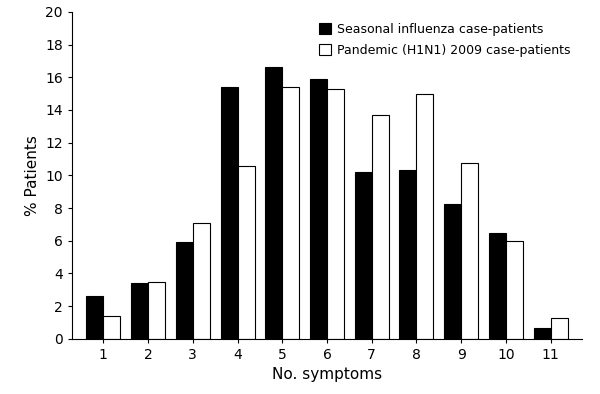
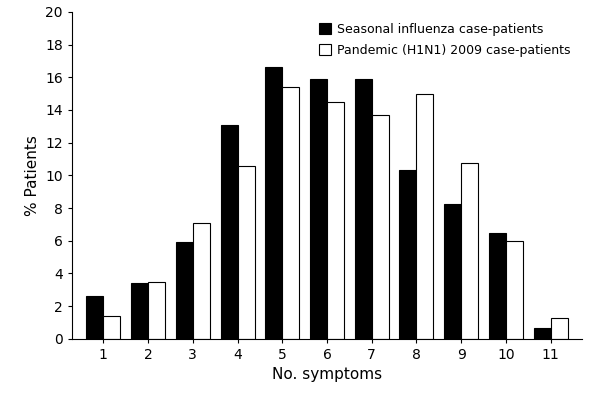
Seasonal influenza case-patients/4: 15.4 -> 13.1
Pandemic (H1N1) 2009 case-patients/6: 15.3 -> 14.5
Seasonal influenza case-patients/7: 10.2 -> 15.9
